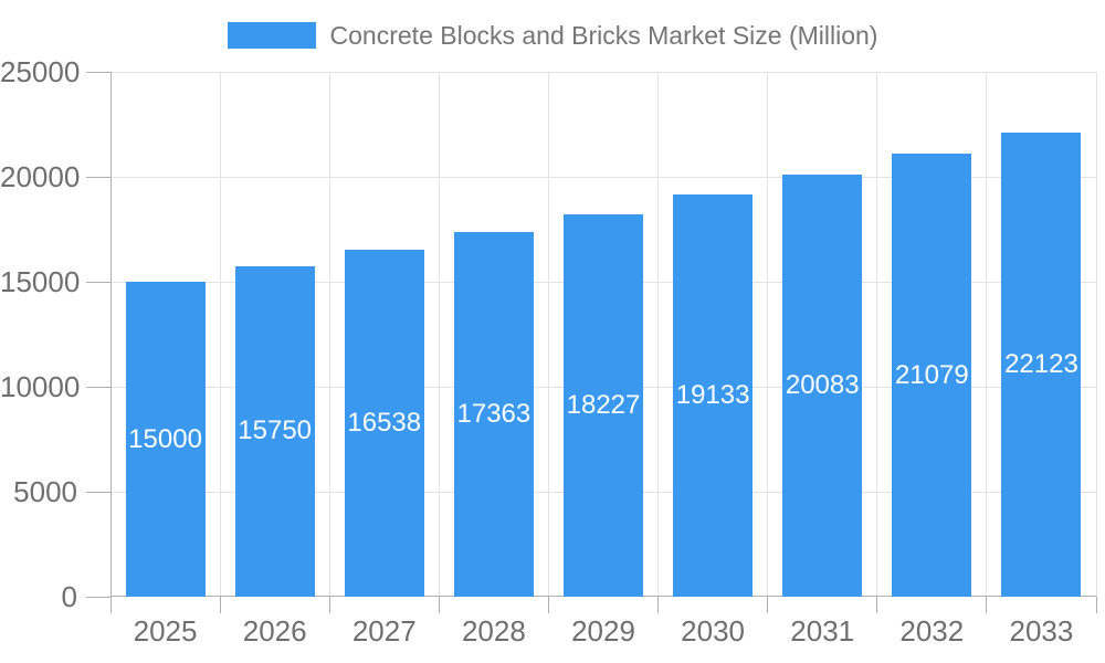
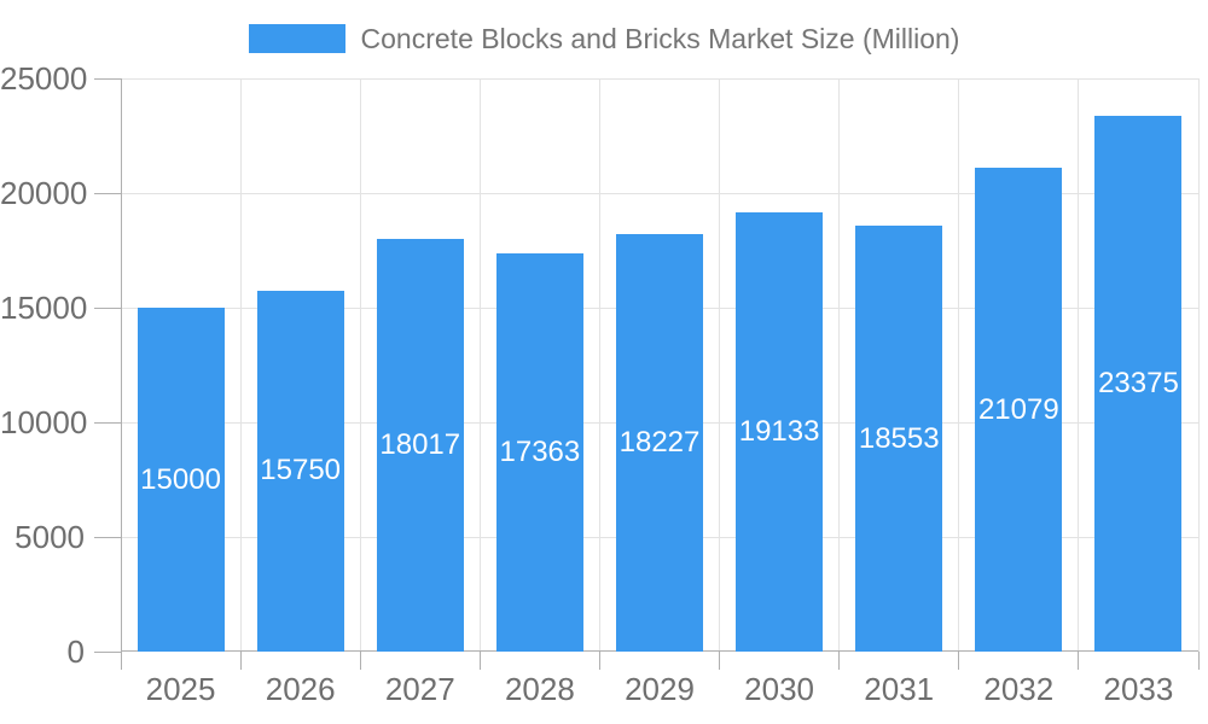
2027: 16538 -> 18017
2031: 20083 -> 18553
2033: 22123 -> 23375
